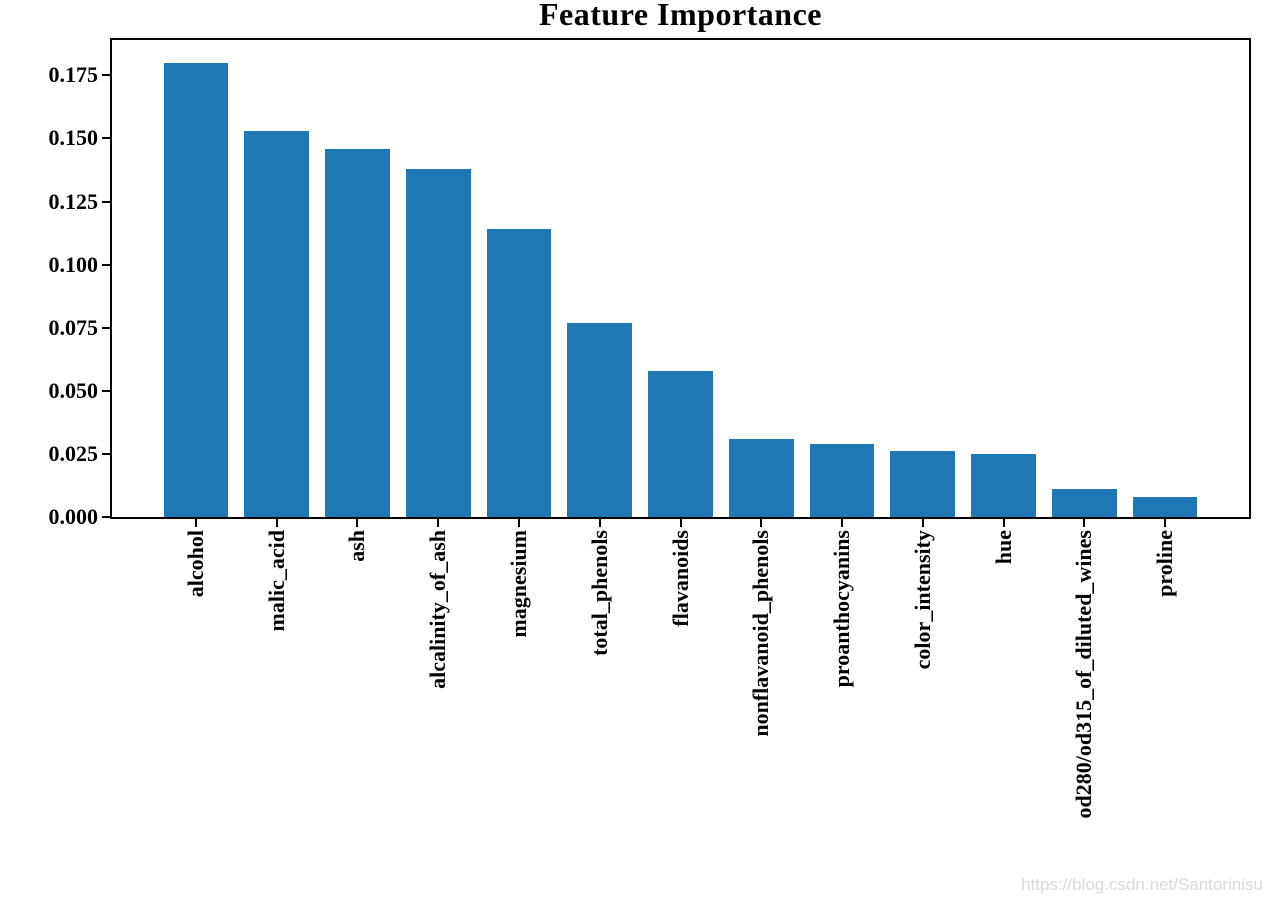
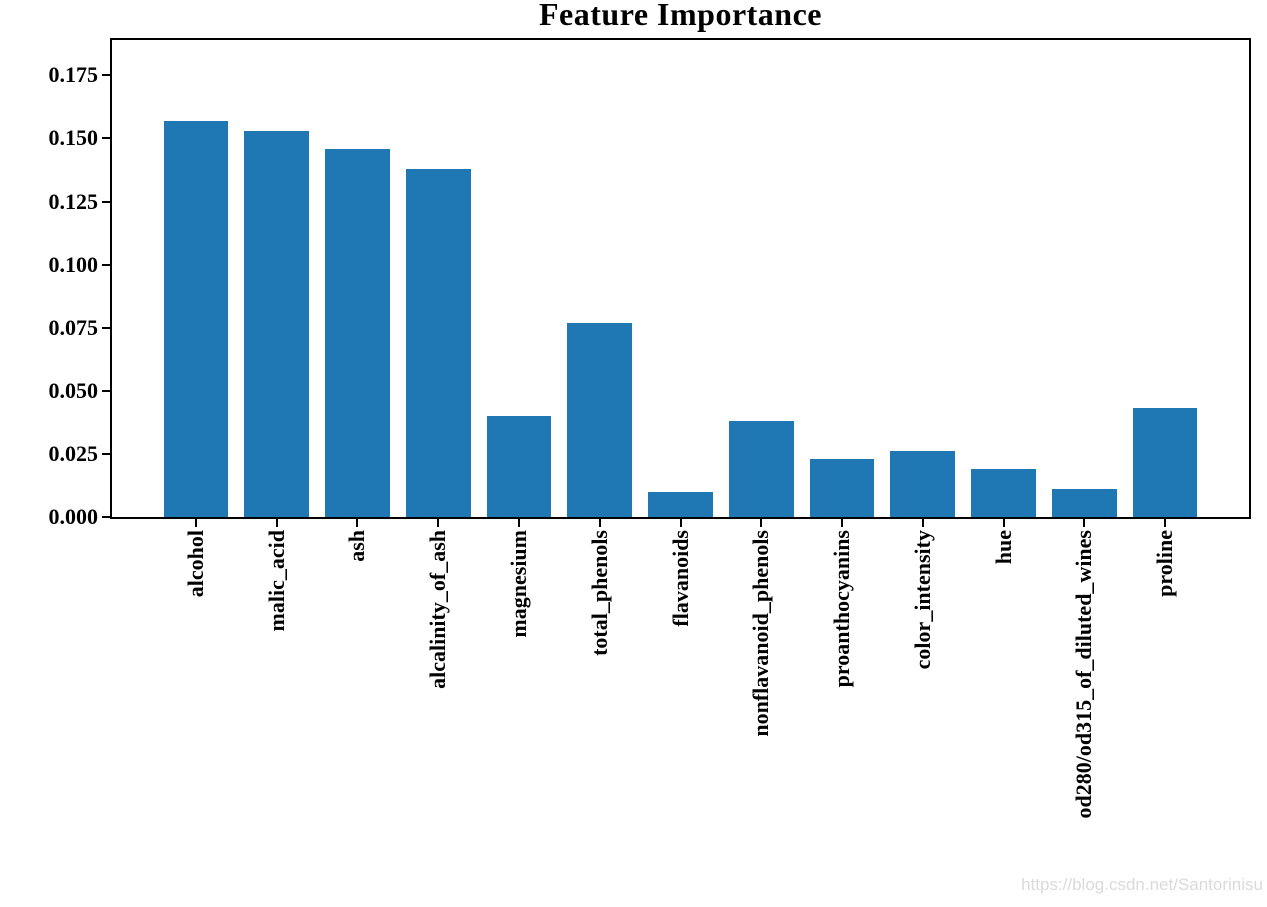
alcohol: 0.180 -> 0.157
magnesium: 0.114 -> 0.040
flavanoids: 0.058 -> 0.010
nonflavanoid_phenols: 0.031 -> 0.038
proanthocyanins: 0.029 -> 0.023
hue: 0.025 -> 0.019
proline: 0.008 -> 0.043
